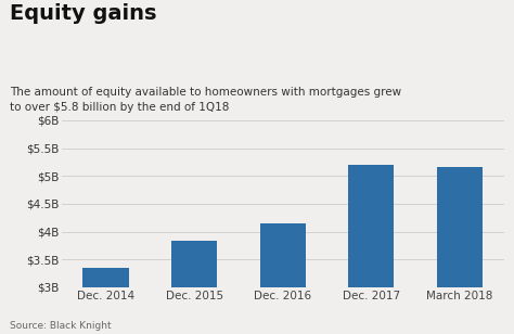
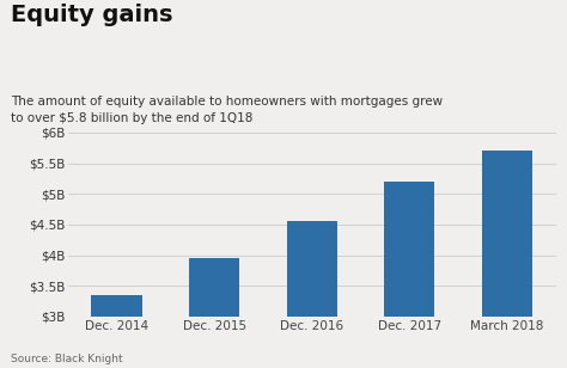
Dec. 2015: $3.84B -> $3.95B
Dec. 2016: $4.14B -> $4.55B
March 2018: $5.16B -> $5.70B
